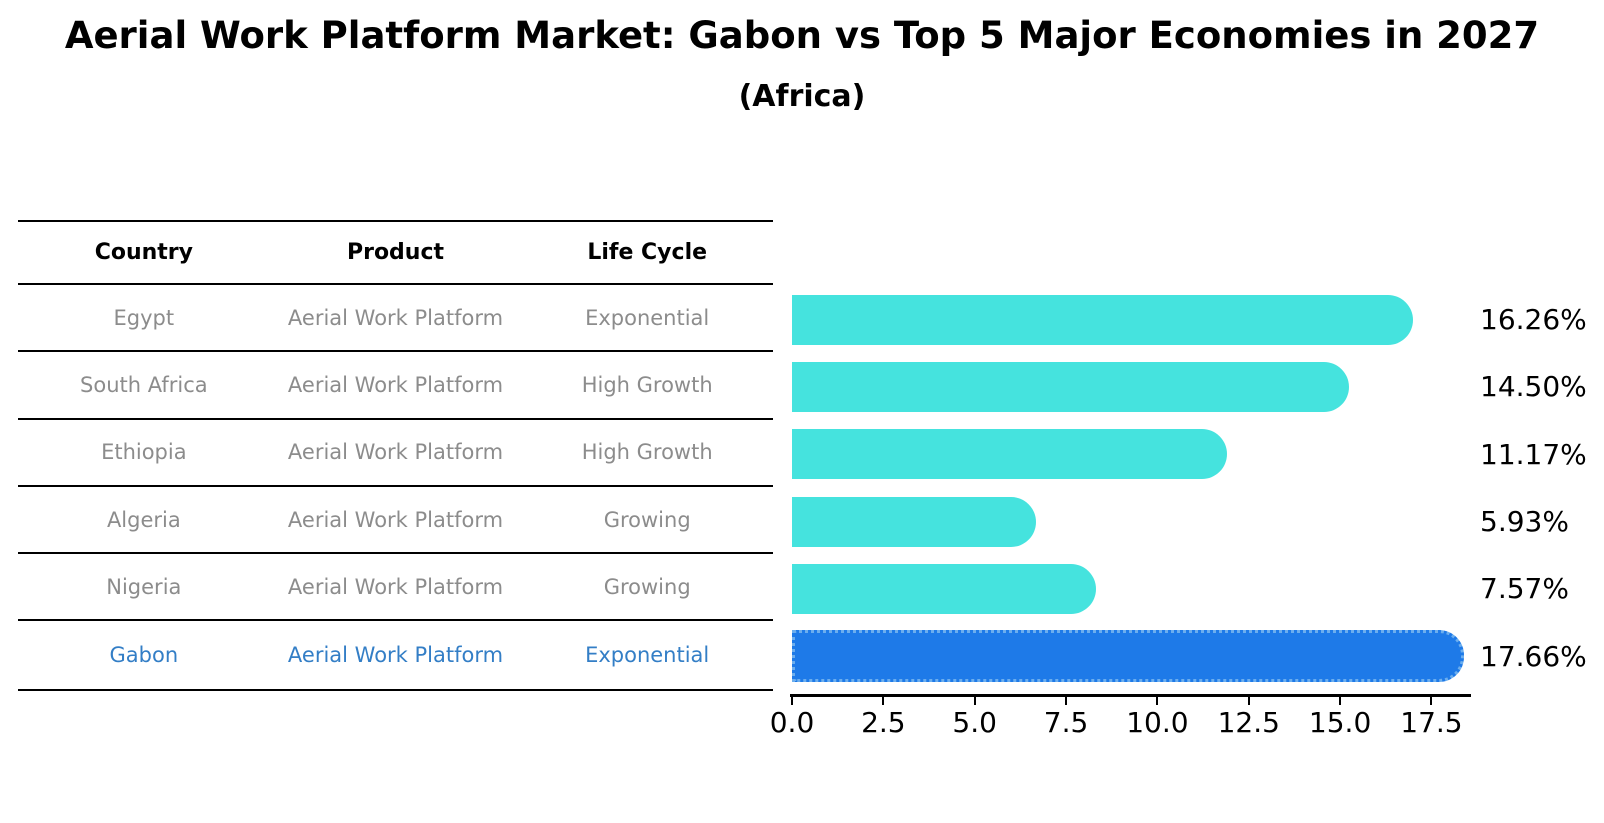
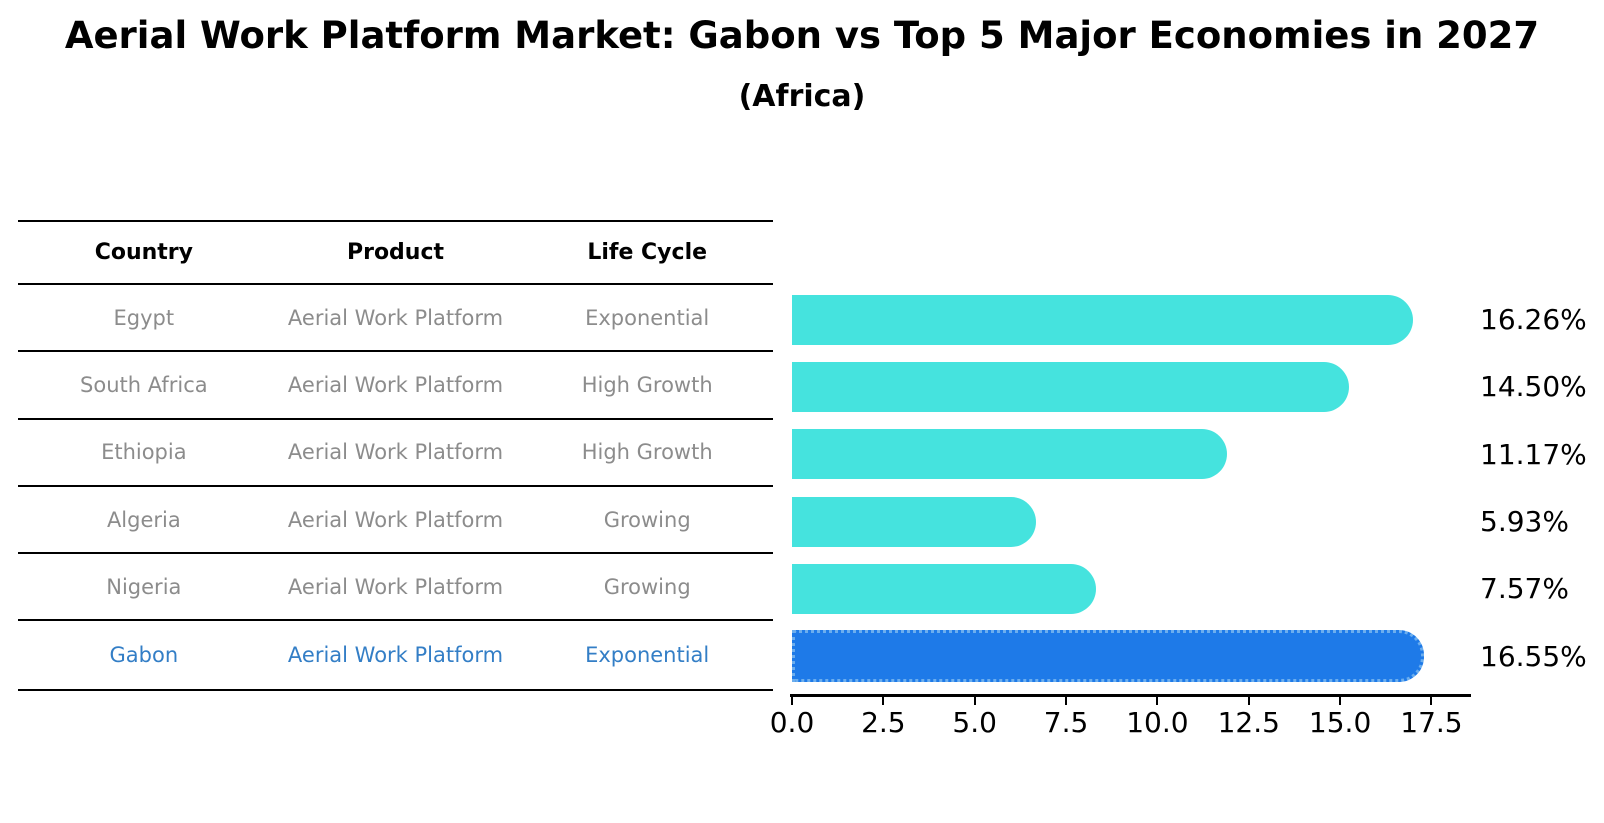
Gabon: 17.66% -> 16.55%
